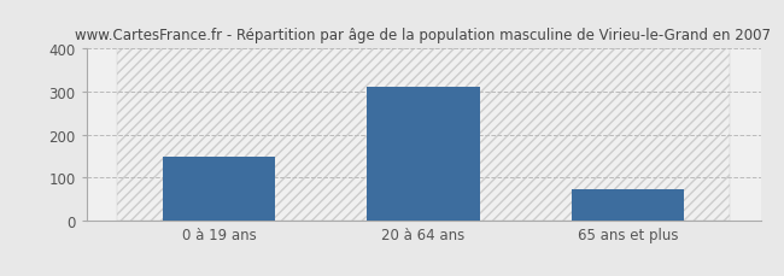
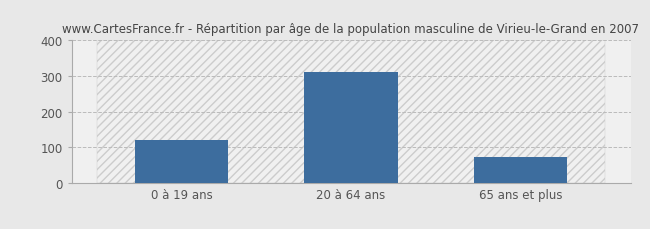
0 à 19 ans: 148 -> 120
